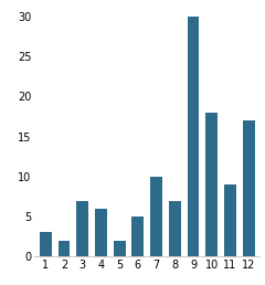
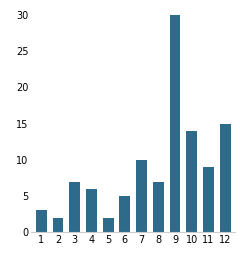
10: 18 -> 14
12: 17 -> 15
